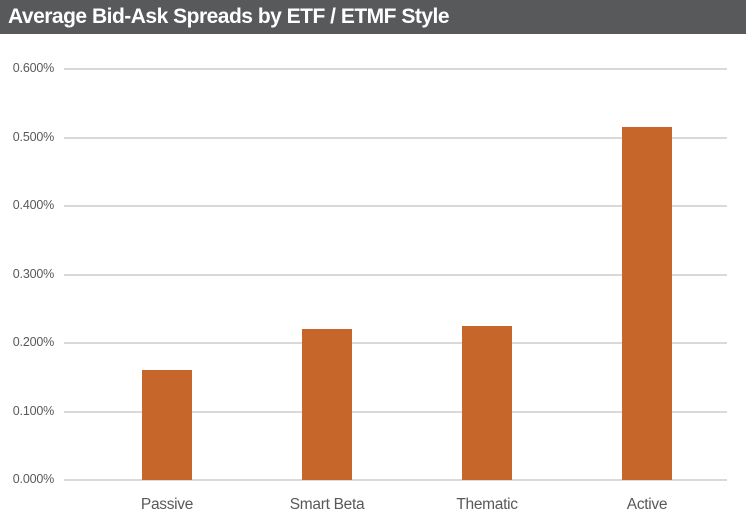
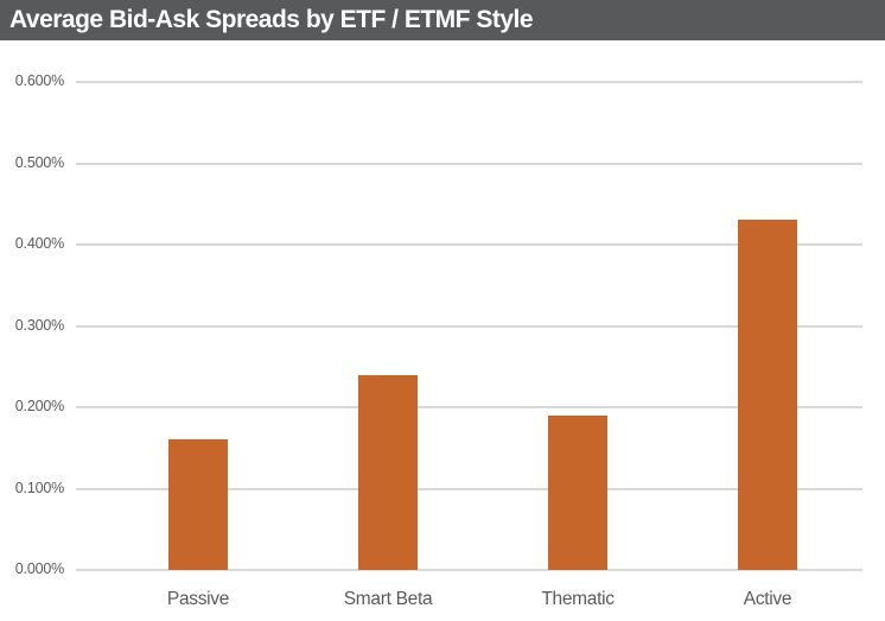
Smart Beta: 0.22% -> 0.24%
Thematic: 0.23% -> 0.19%
Active: 0.52% -> 0.43%
